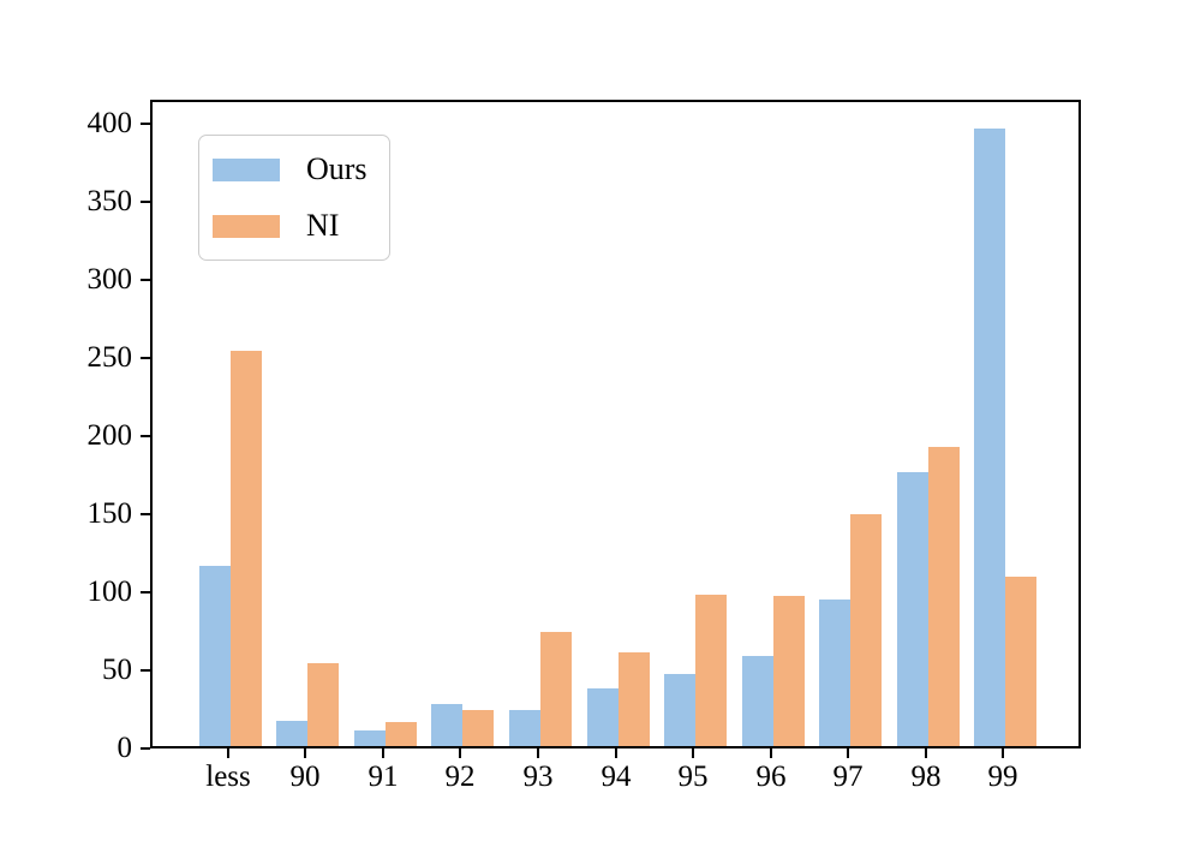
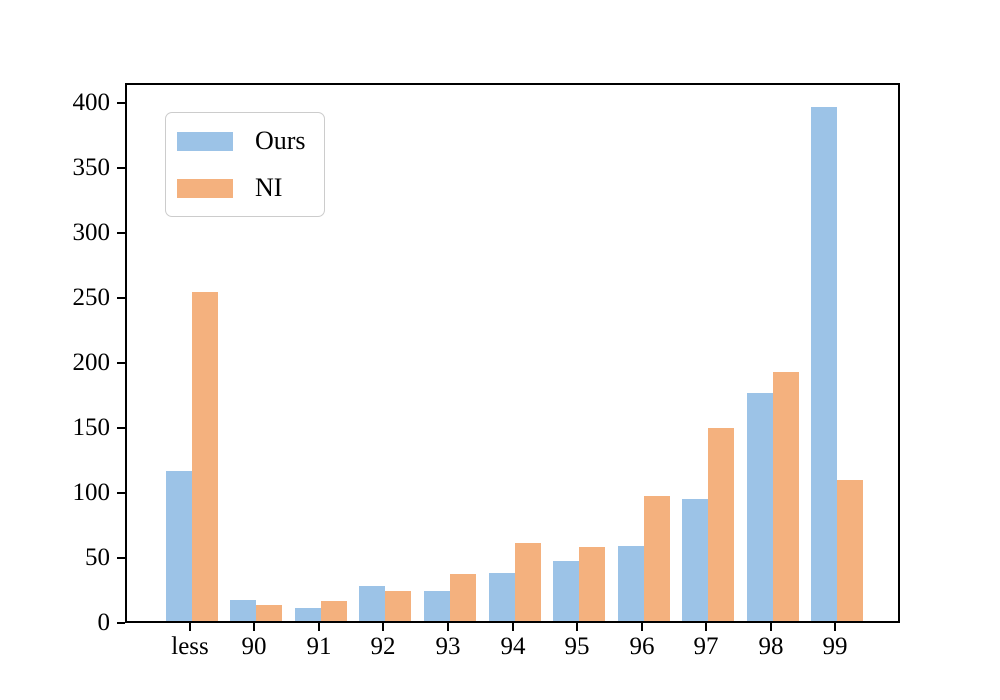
NI/90: 53 -> 12
NI/93: 73 -> 36
NI/95: 97 -> 57
